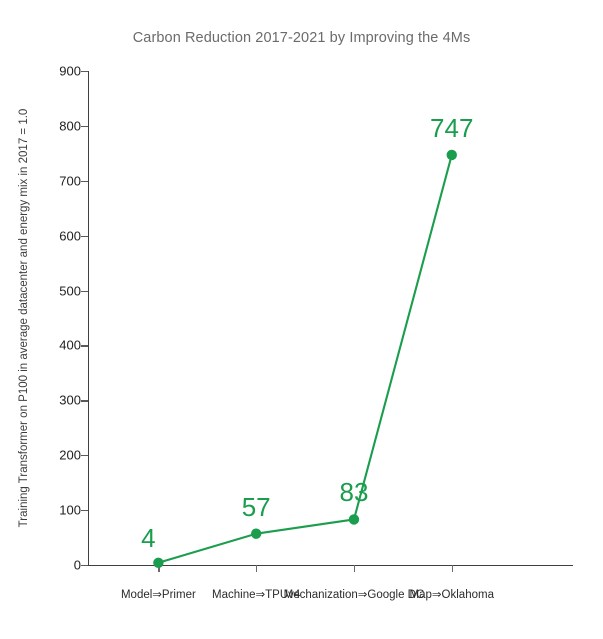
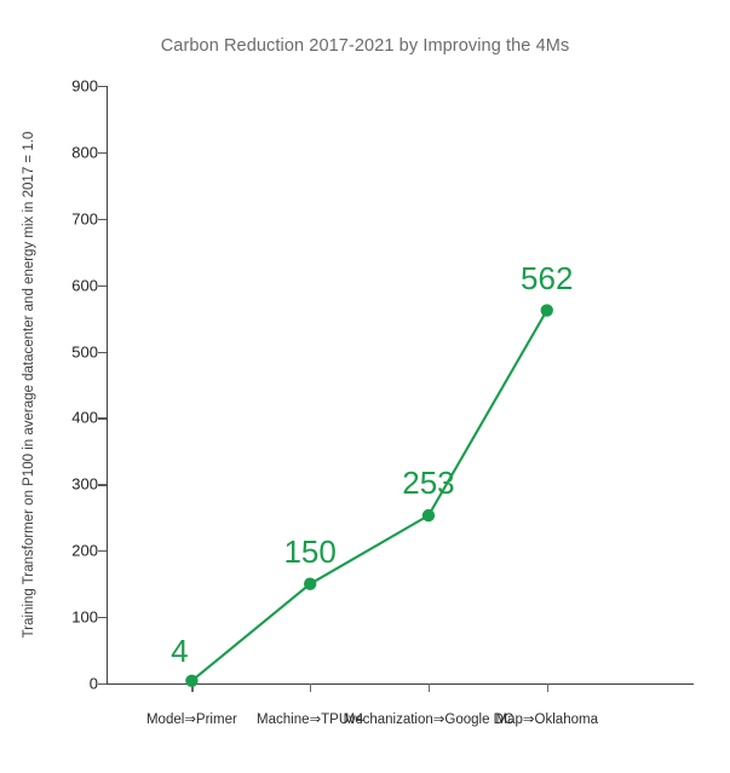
Machine⇒TPUv4: 57 -> 150
Mechanization⇒Google DC: 83 -> 253
Map⇒Oklahoma: 747 -> 562
